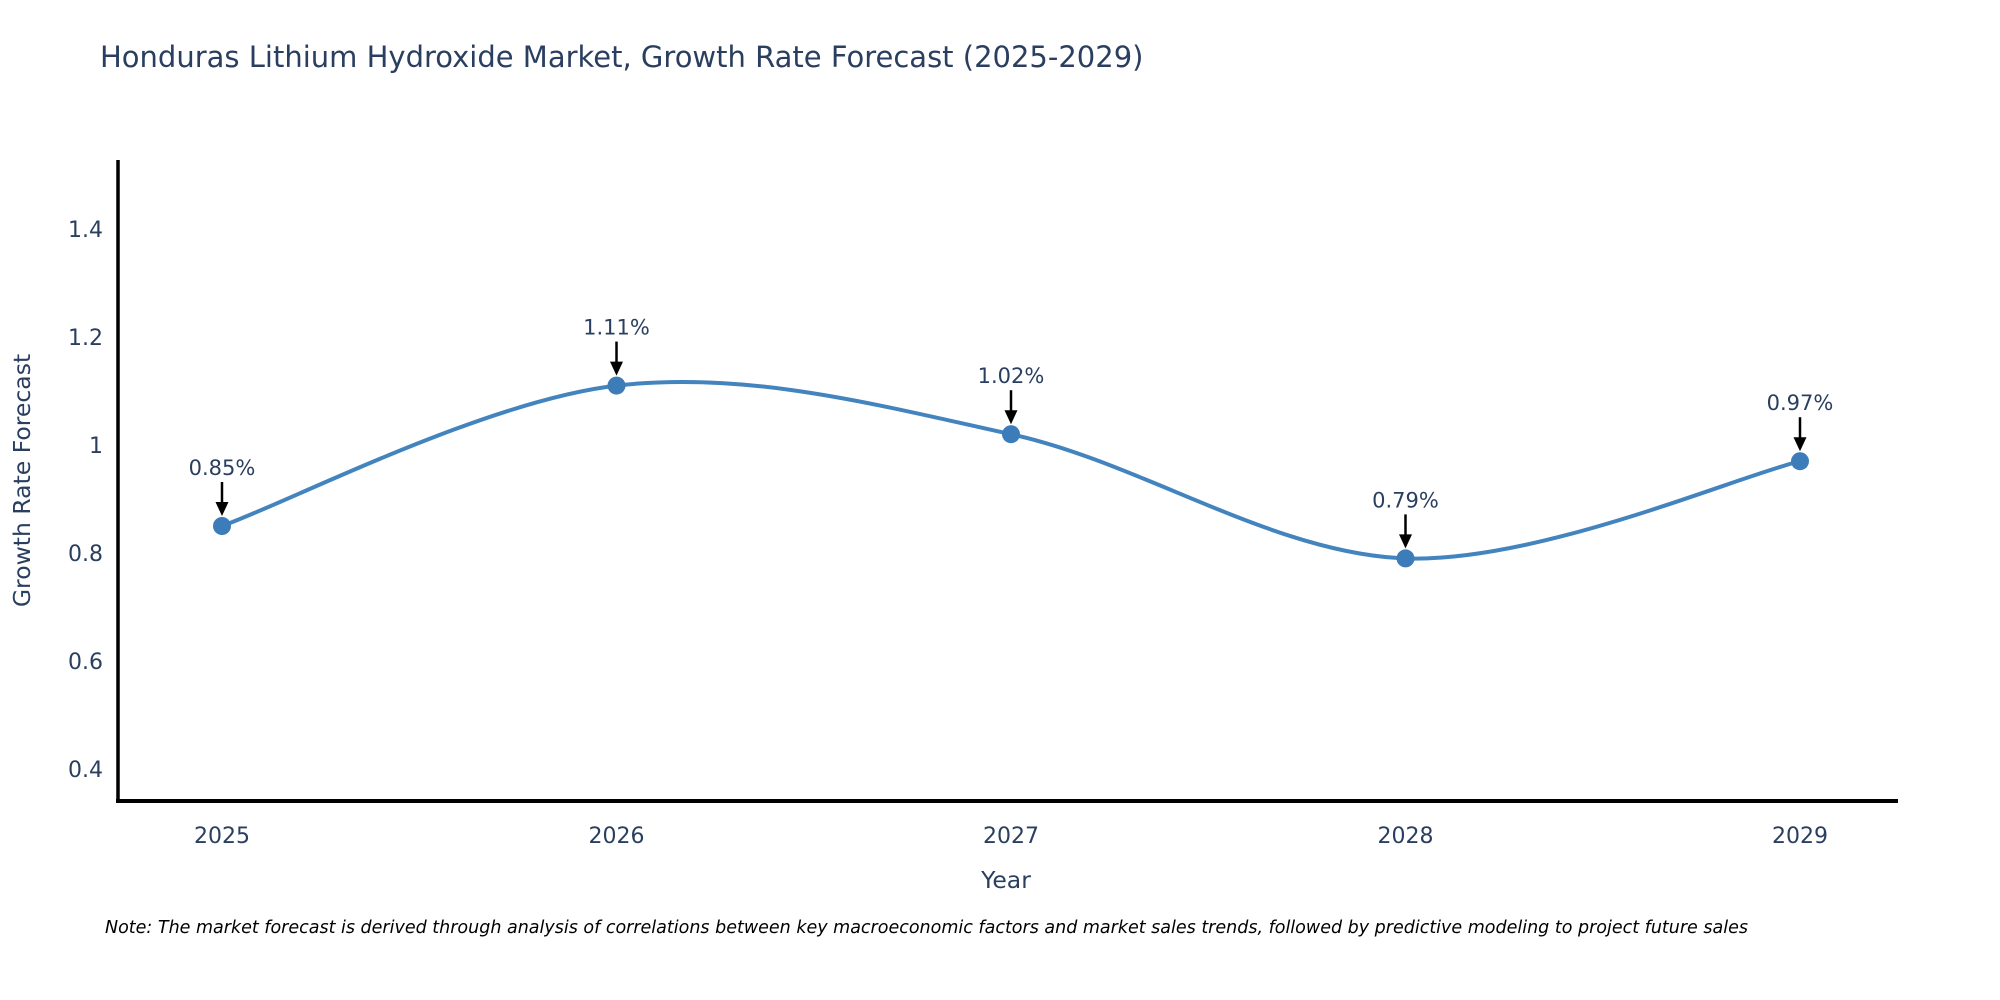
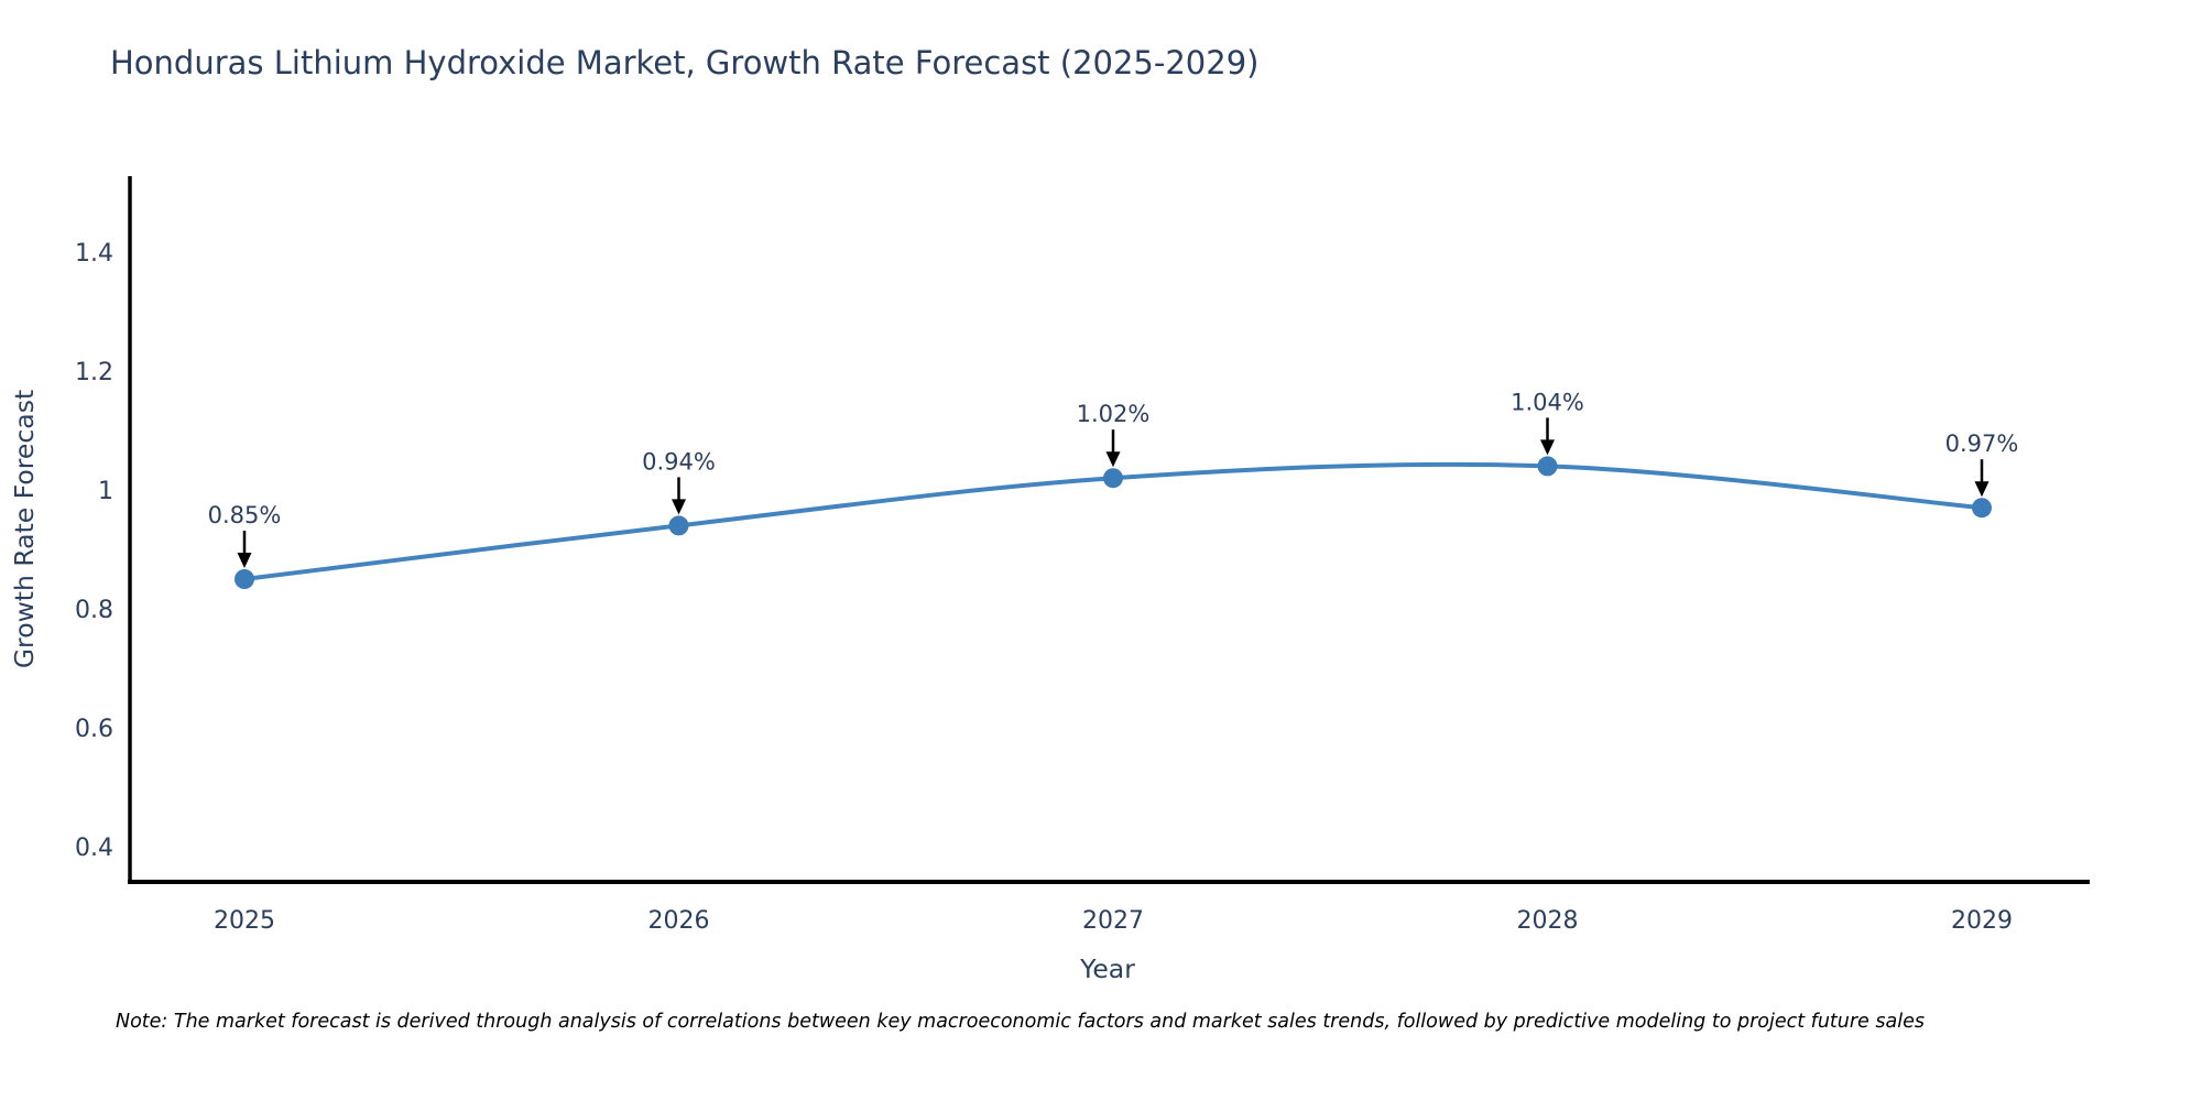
2026: 1.11% -> 0.94%
2028: 0.79% -> 1.04%
